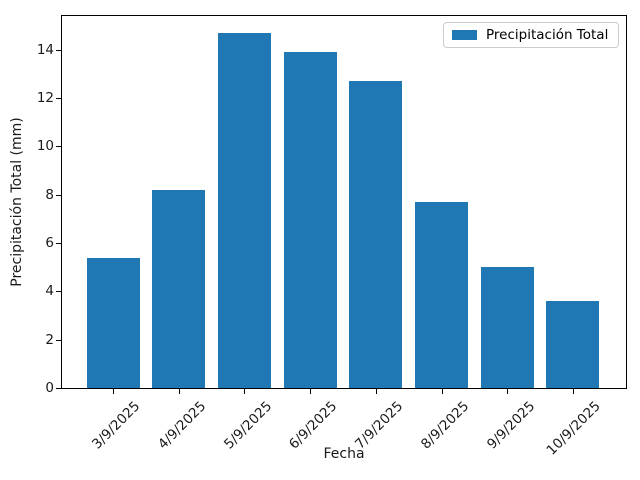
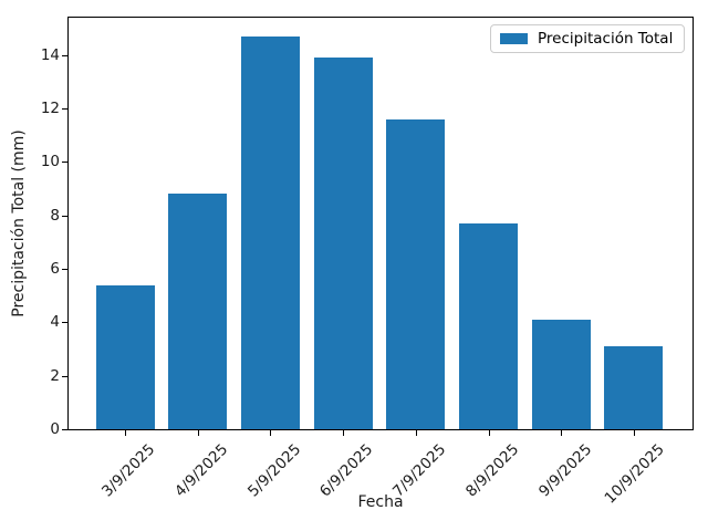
4/9/2025: 8.2 -> 8.8
7/9/2025: 12.7 -> 11.6
9/9/2025: 5.0 -> 4.1
10/9/2025: 3.6 -> 3.1
